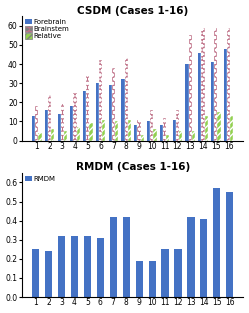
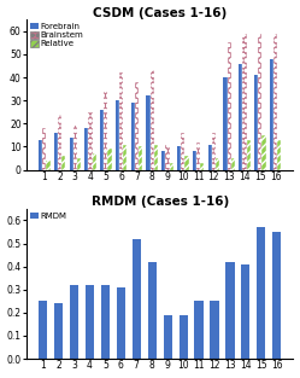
RMDM (Cases 1-16)/7: 0.42 -> 0.52
